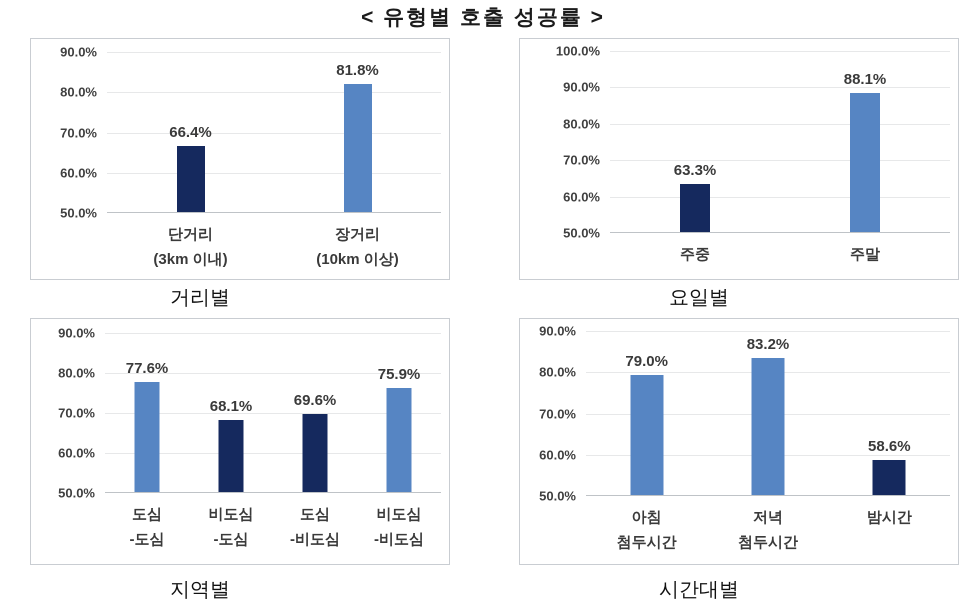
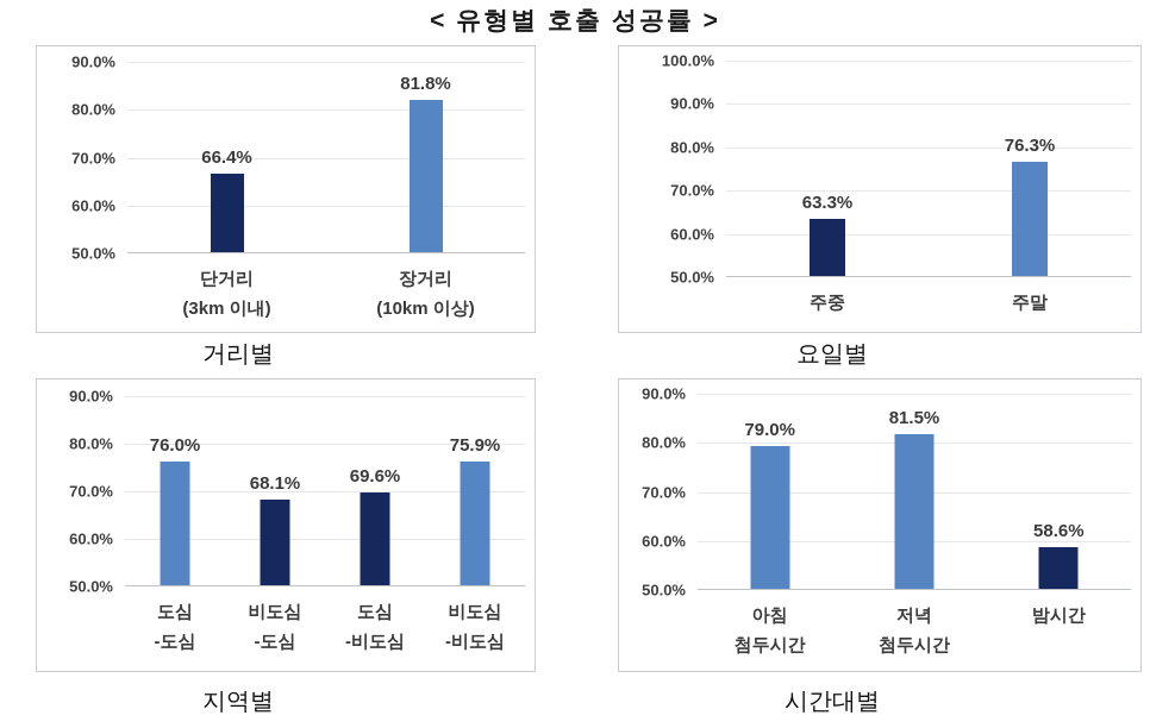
요일별/주말: 88.1% -> 76.3%
지역별/도심 -도심: 77.6% -> 76.0%
시간대별/저녁 첨두시간: 83.2% -> 81.5%
